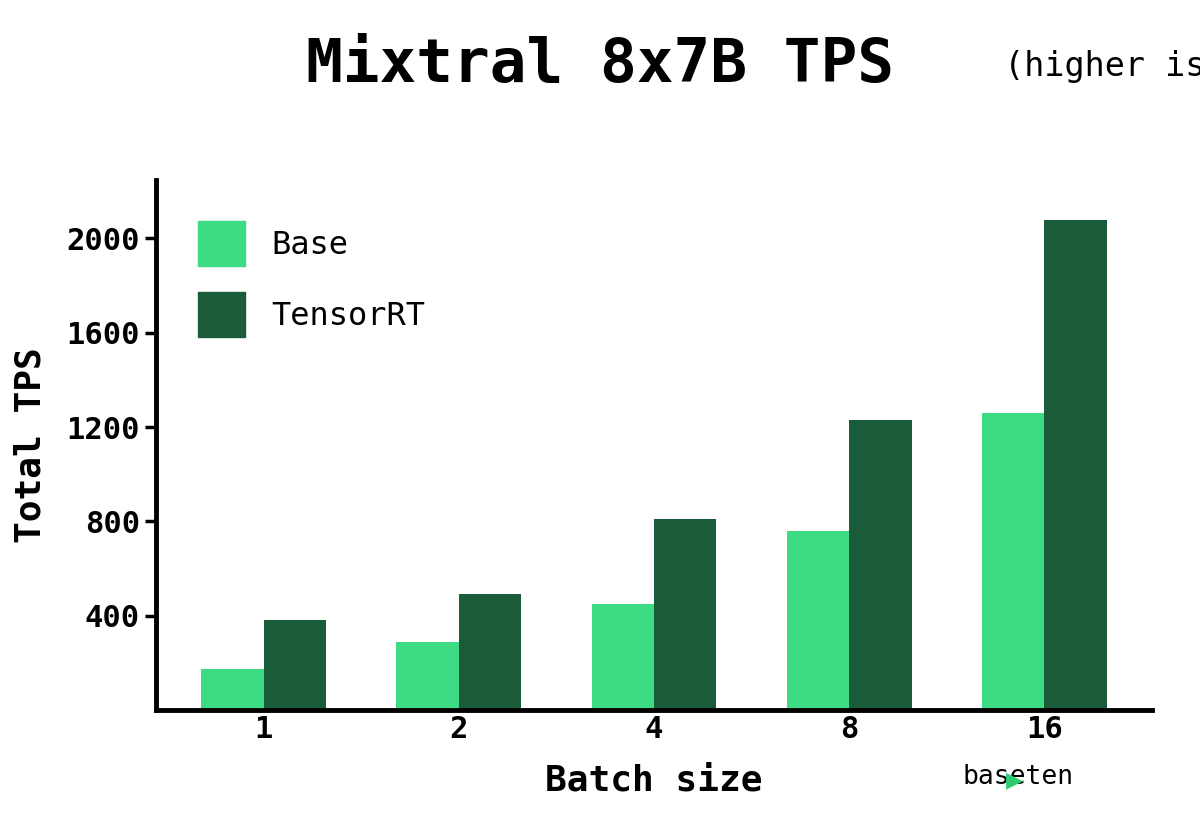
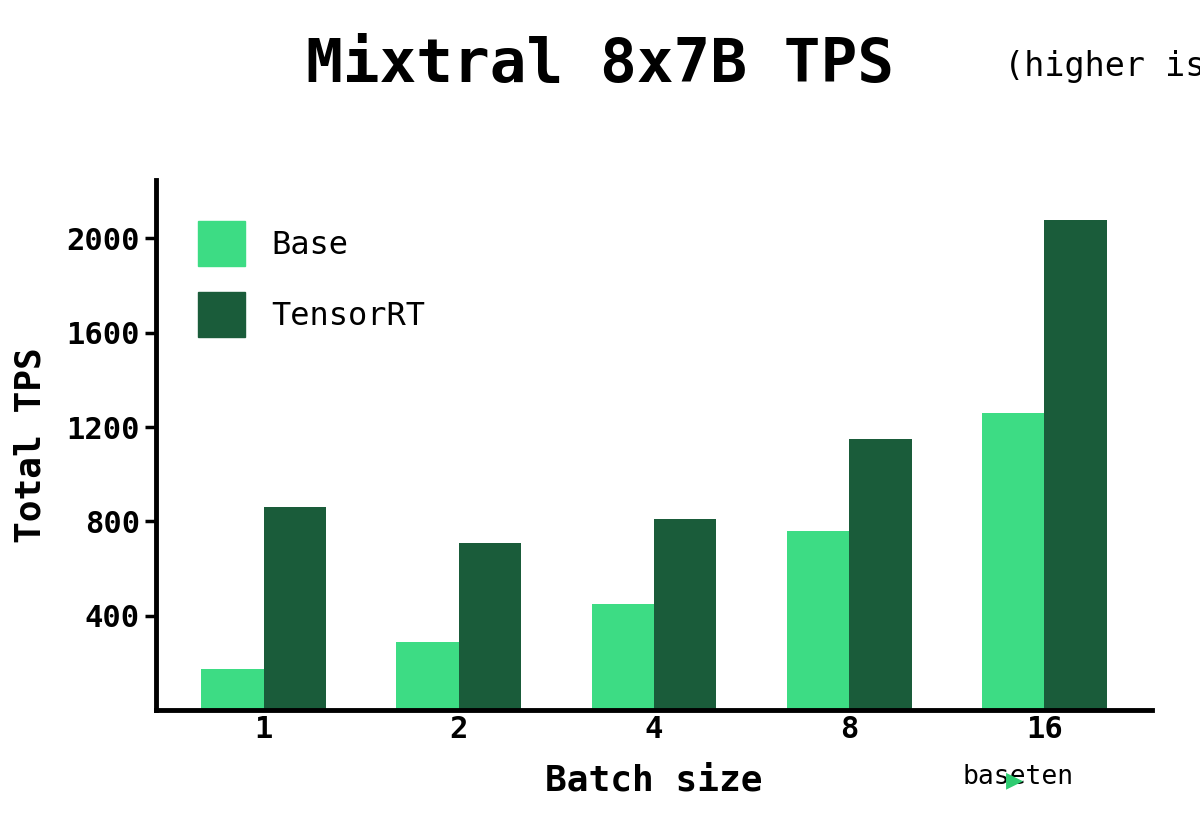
TensorRT/1: 380 -> 860
TensorRT/2: 490 -> 710
TensorRT/8: 1230 -> 1150
